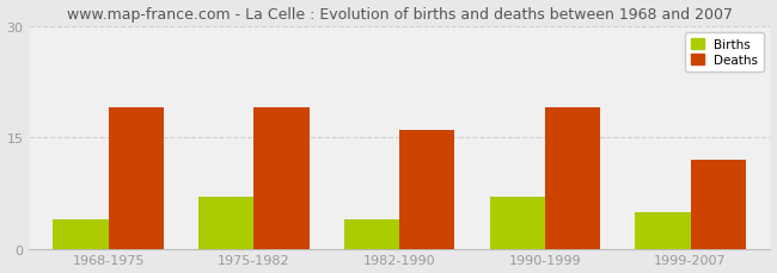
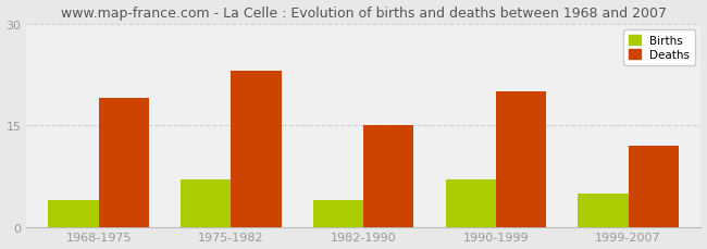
Deaths/1975-1982: 19 -> 23
Deaths/1982-1990: 16 -> 15
Deaths/1990-1999: 19 -> 20
